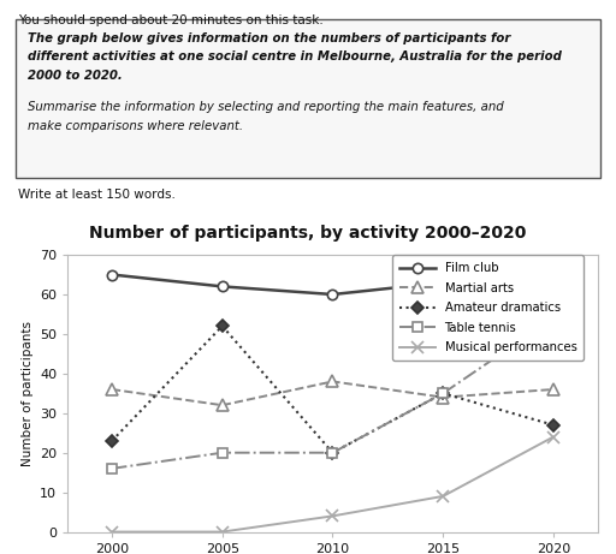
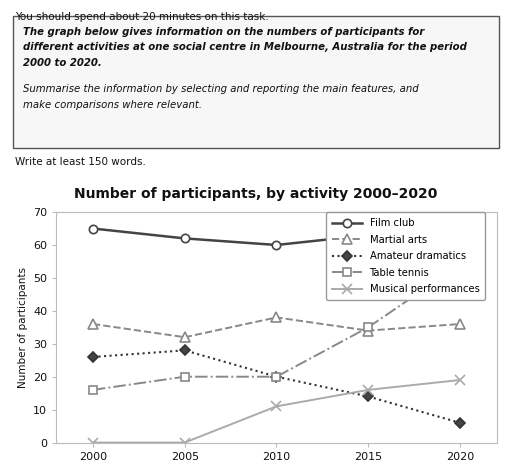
Amateur dramatics/2000: 23 -> 26
Amateur dramatics/2005: 52 -> 28
Musical performances/2010: 4 -> 11
Amateur dramatics/2015: 35 -> 14
Musical performances/2015: 9 -> 16
Amateur dramatics/2020: 27 -> 6
Musical performances/2020: 24 -> 19
